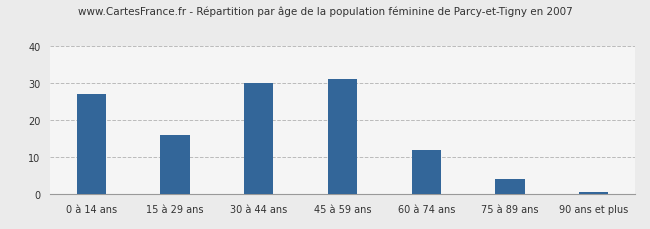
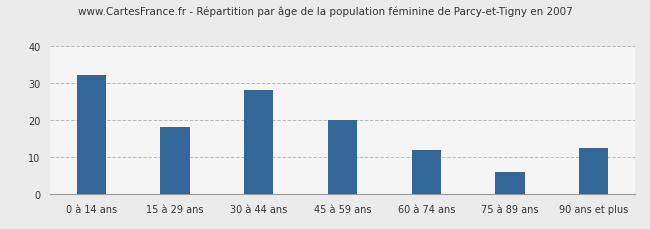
0 à 14 ans: 27.0 -> 32.0
15 à 29 ans: 16.0 -> 18.0
30 à 44 ans: 30.0 -> 28.0
45 à 59 ans: 31.0 -> 20.0
75 à 89 ans: 4.0 -> 6.0
90 ans et plus: 0.5 -> 12.5
